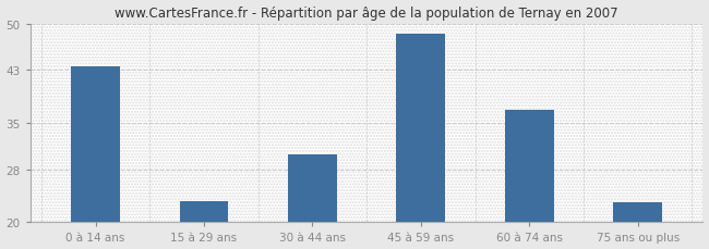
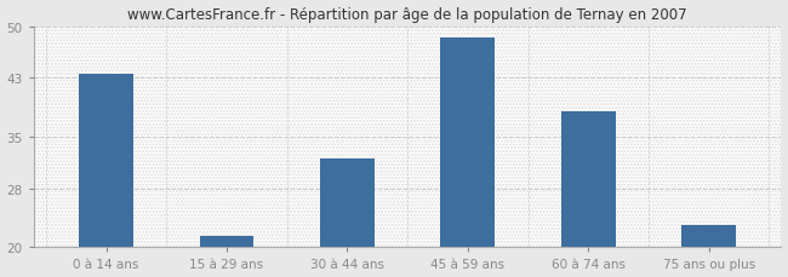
15 à 29 ans: 23.2 -> 21.5
30 à 44 ans: 30.2 -> 32.0
60 à 74 ans: 37.0 -> 38.5
